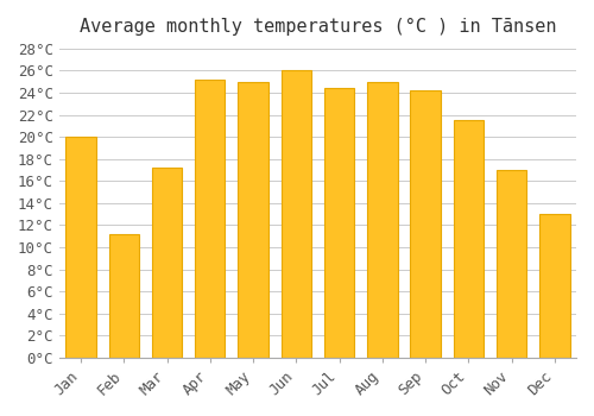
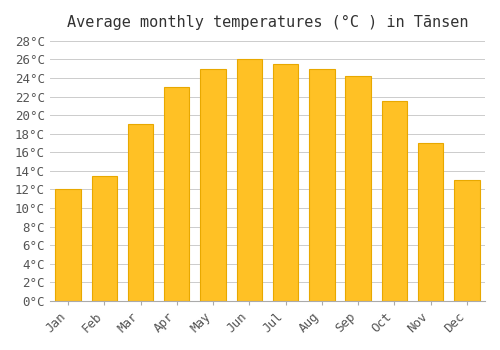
Jan: 20.0°C -> 12.0°C
Feb: 11.2°C -> 13.5°C
Mar: 17.2°C -> 19.0°C
Apr: 25.2°C -> 23.0°C
Jul: 24.4°C -> 25.5°C
